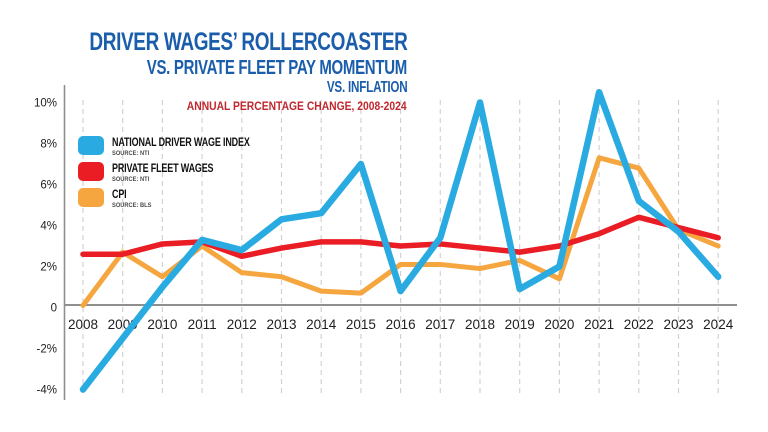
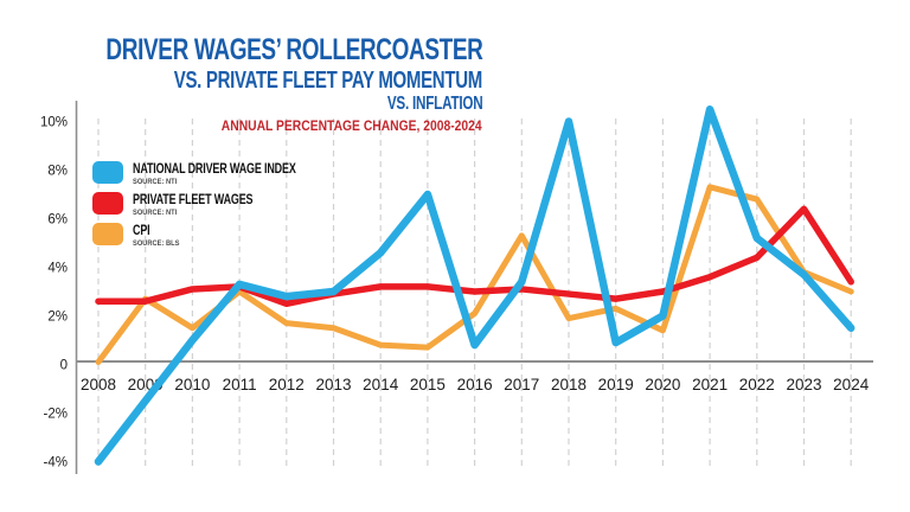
NATIONAL DRIVER WAGE INDEX/2013: 4.3% -> 3.0%
CPI/2017: 2.1% -> 5.3%
PRIVATE FLEET WAGES/2023: 3.9% -> 6.4%
